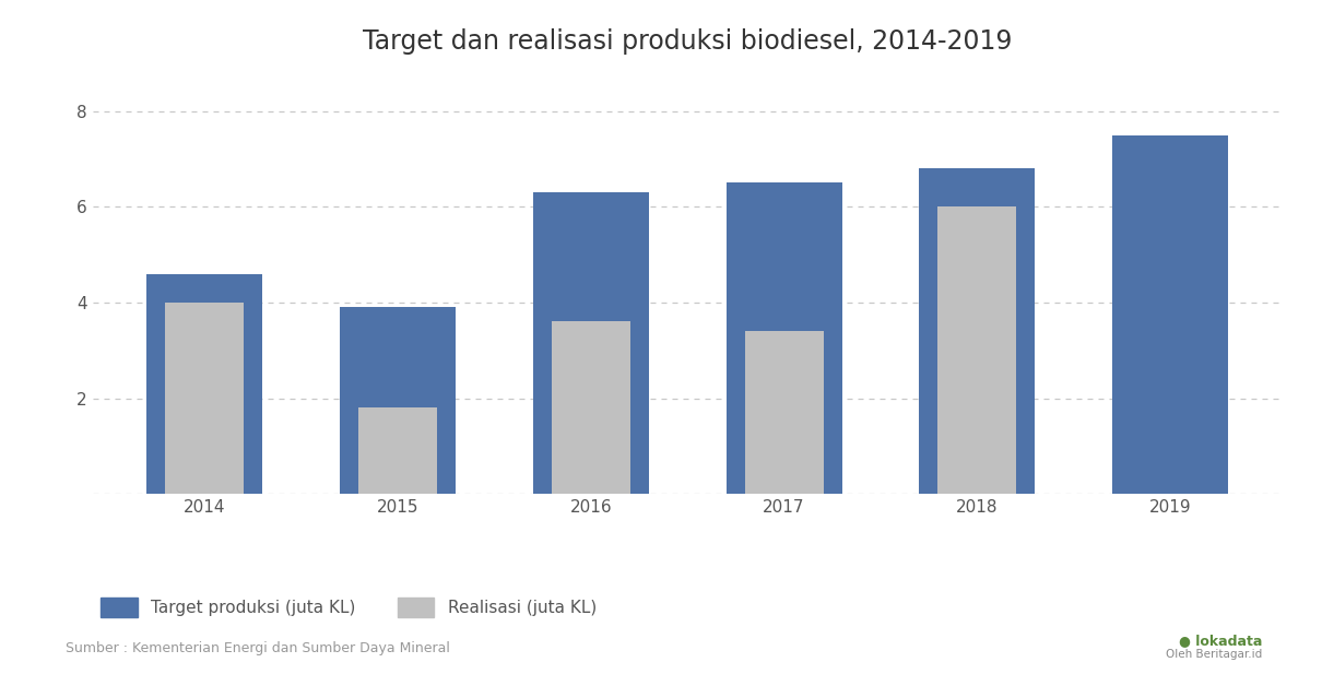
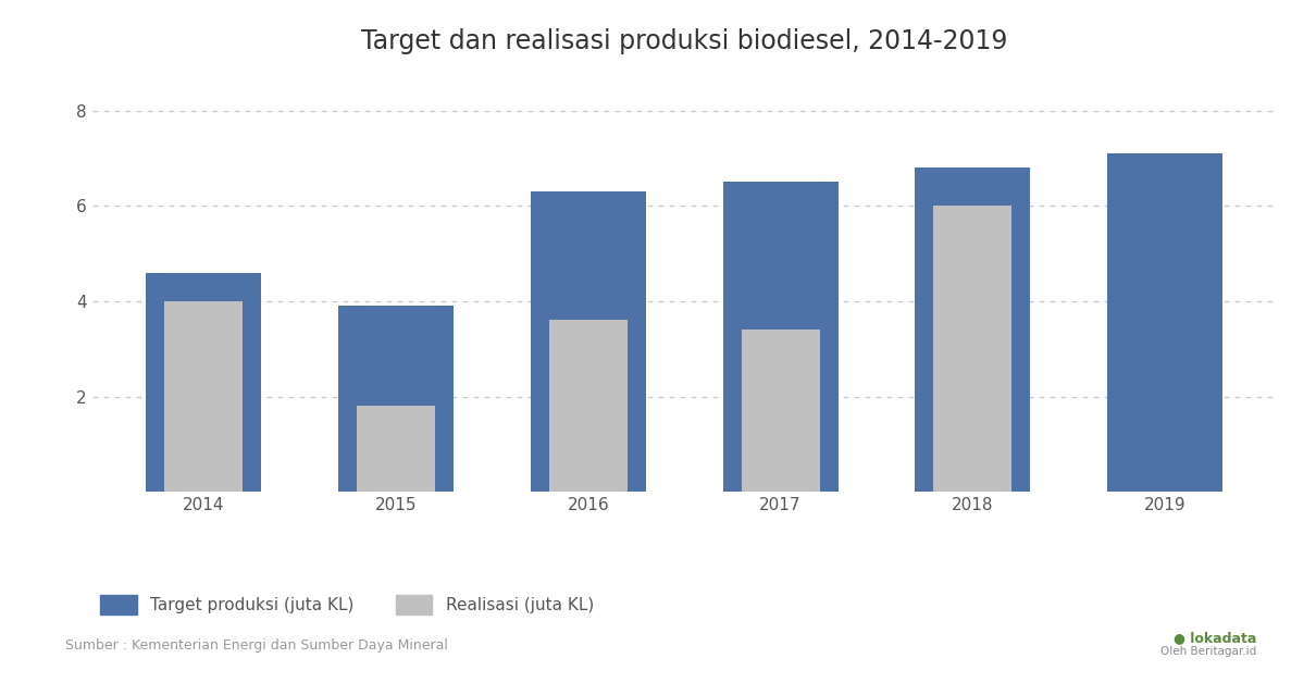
Target produksi (juta KL)/2019: 7.5 -> 7.1
